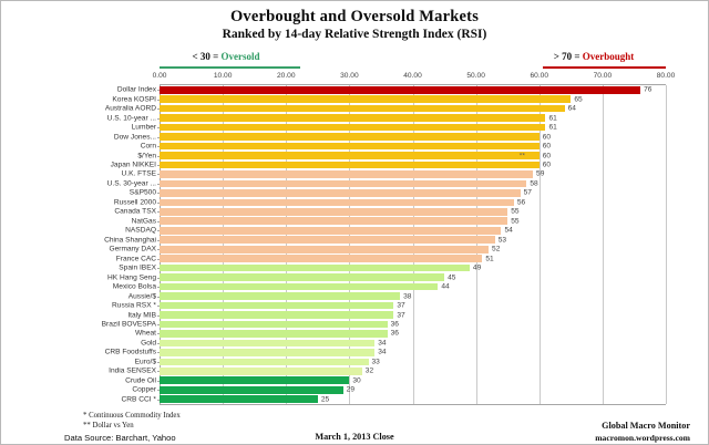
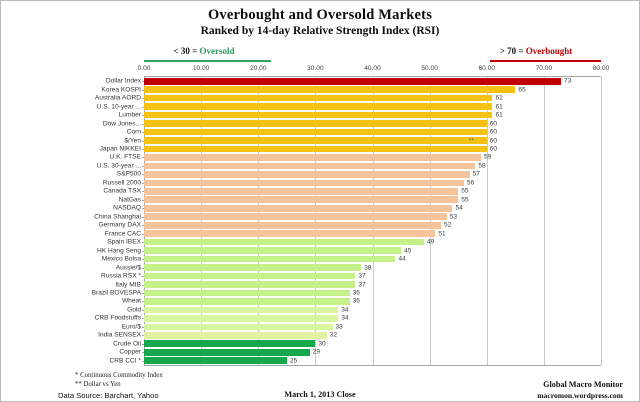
Dollar Index: 76 -> 73
Australia AORD: 64 -> 61
